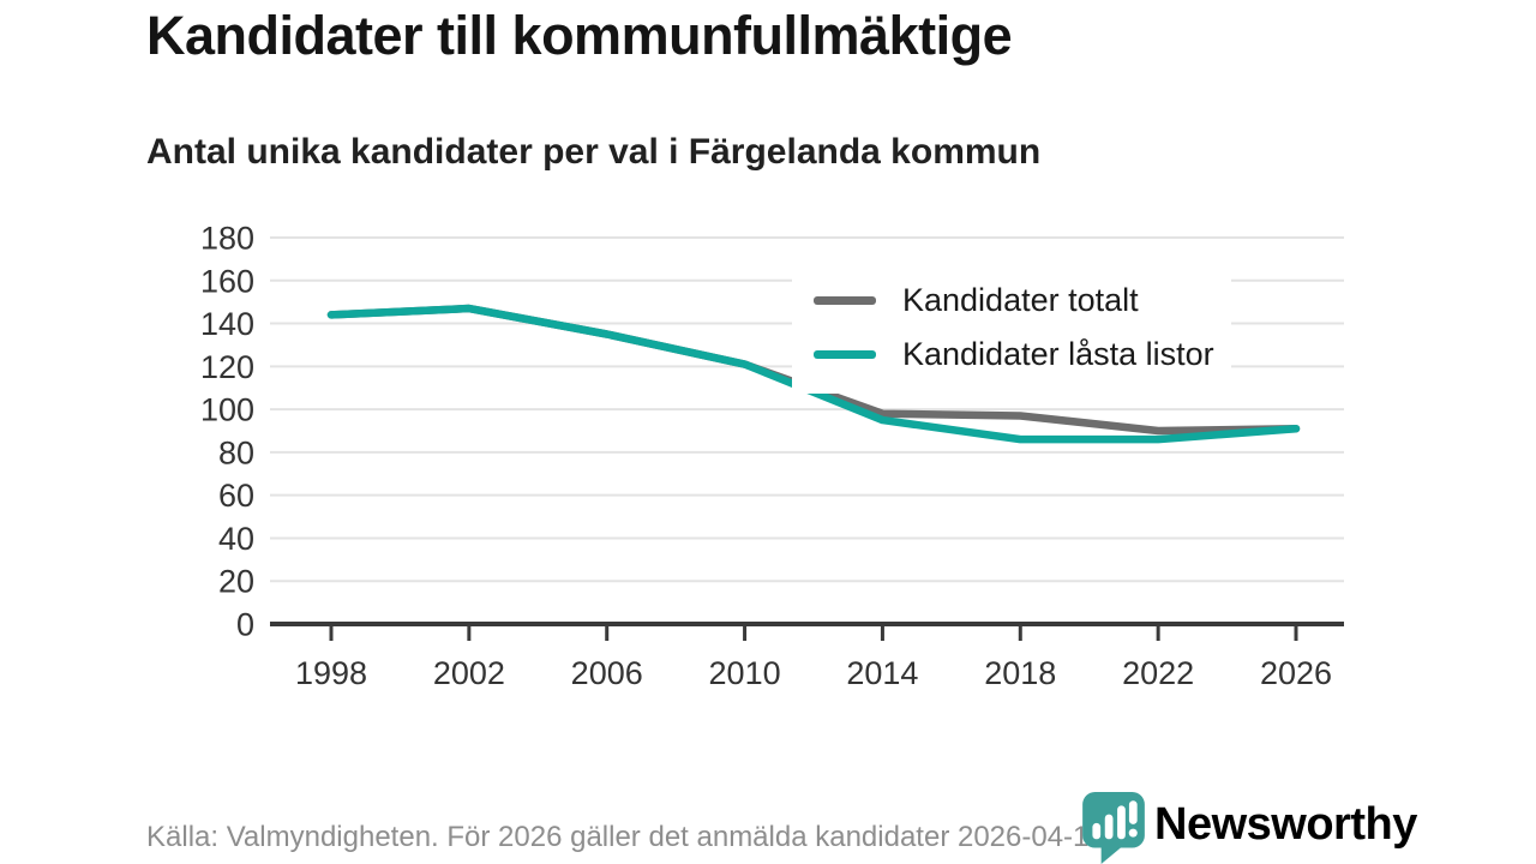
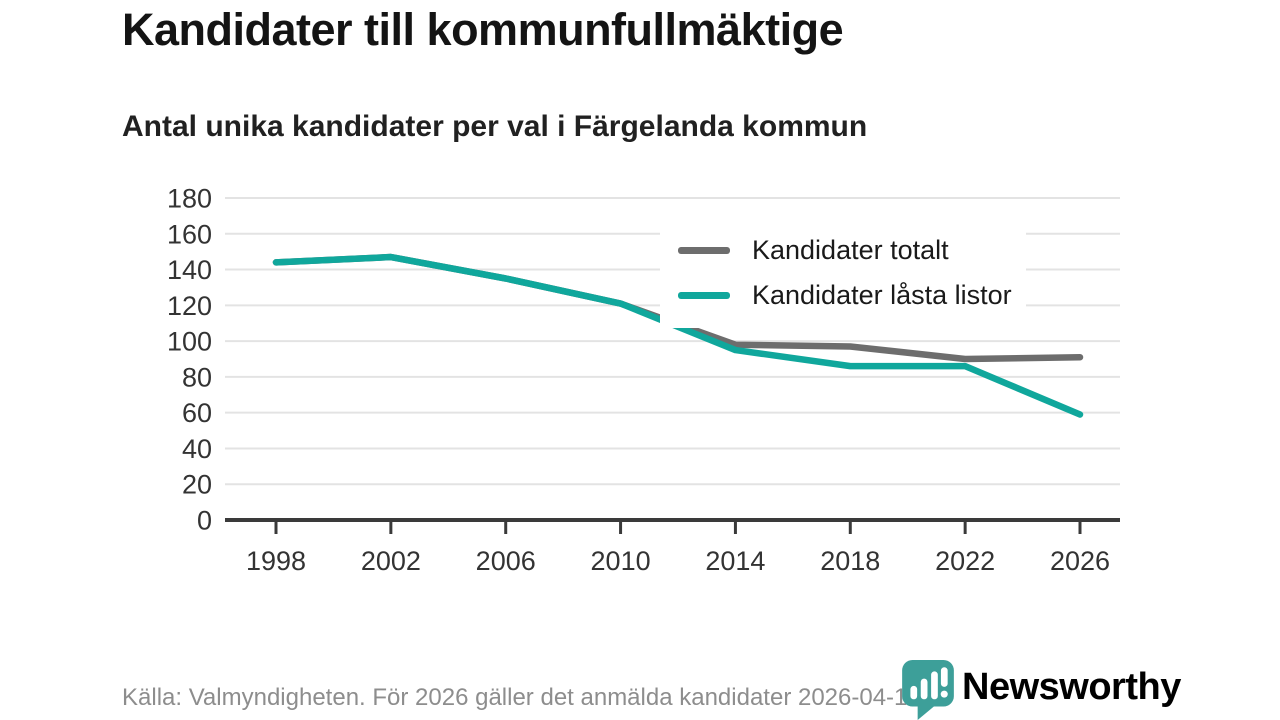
Kandidater låsta listor/2026: 91 -> 59
